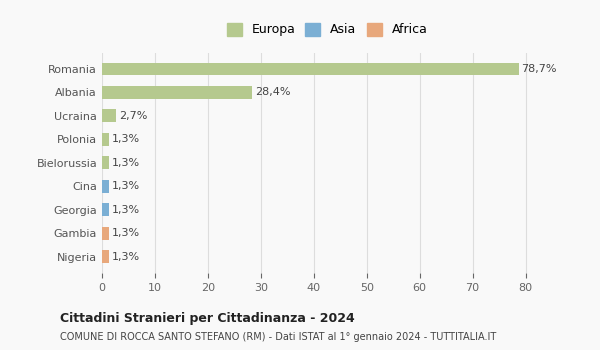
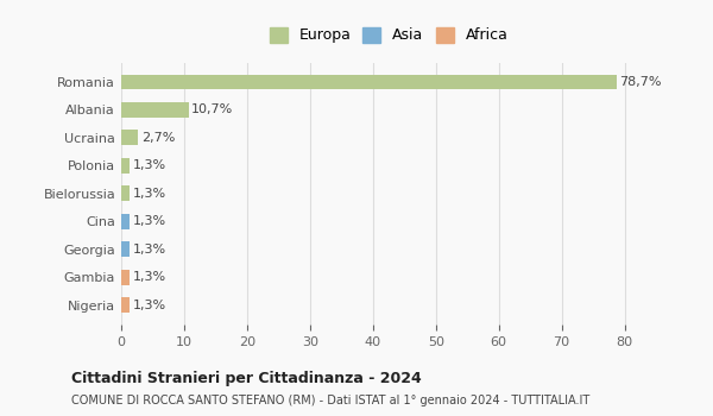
Albania: 28,4% -> 10,7%
